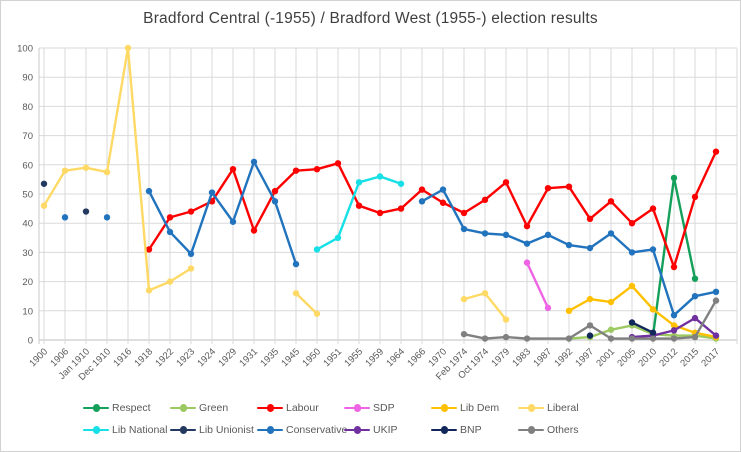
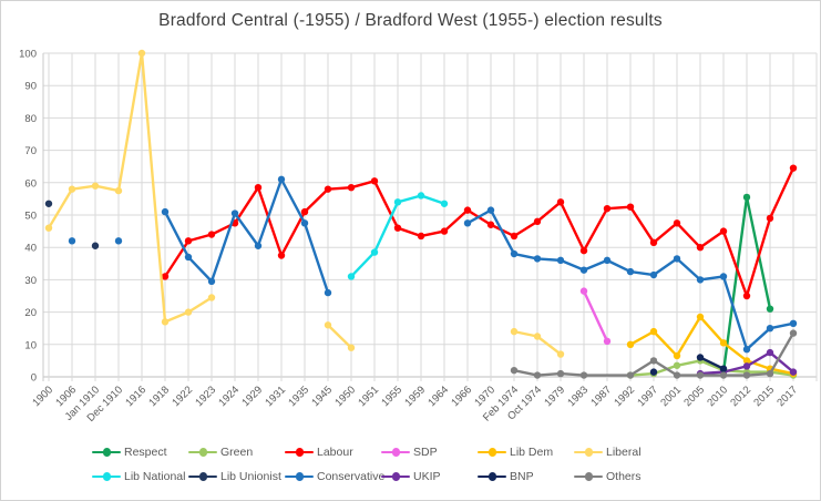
Lib Unionist/Jan 1910: 44 -> 40
Lib National/1951: 35 -> 38
Liberal/Oct 1974: 16 -> 12
Lib Dem/2001: 13 -> 6
